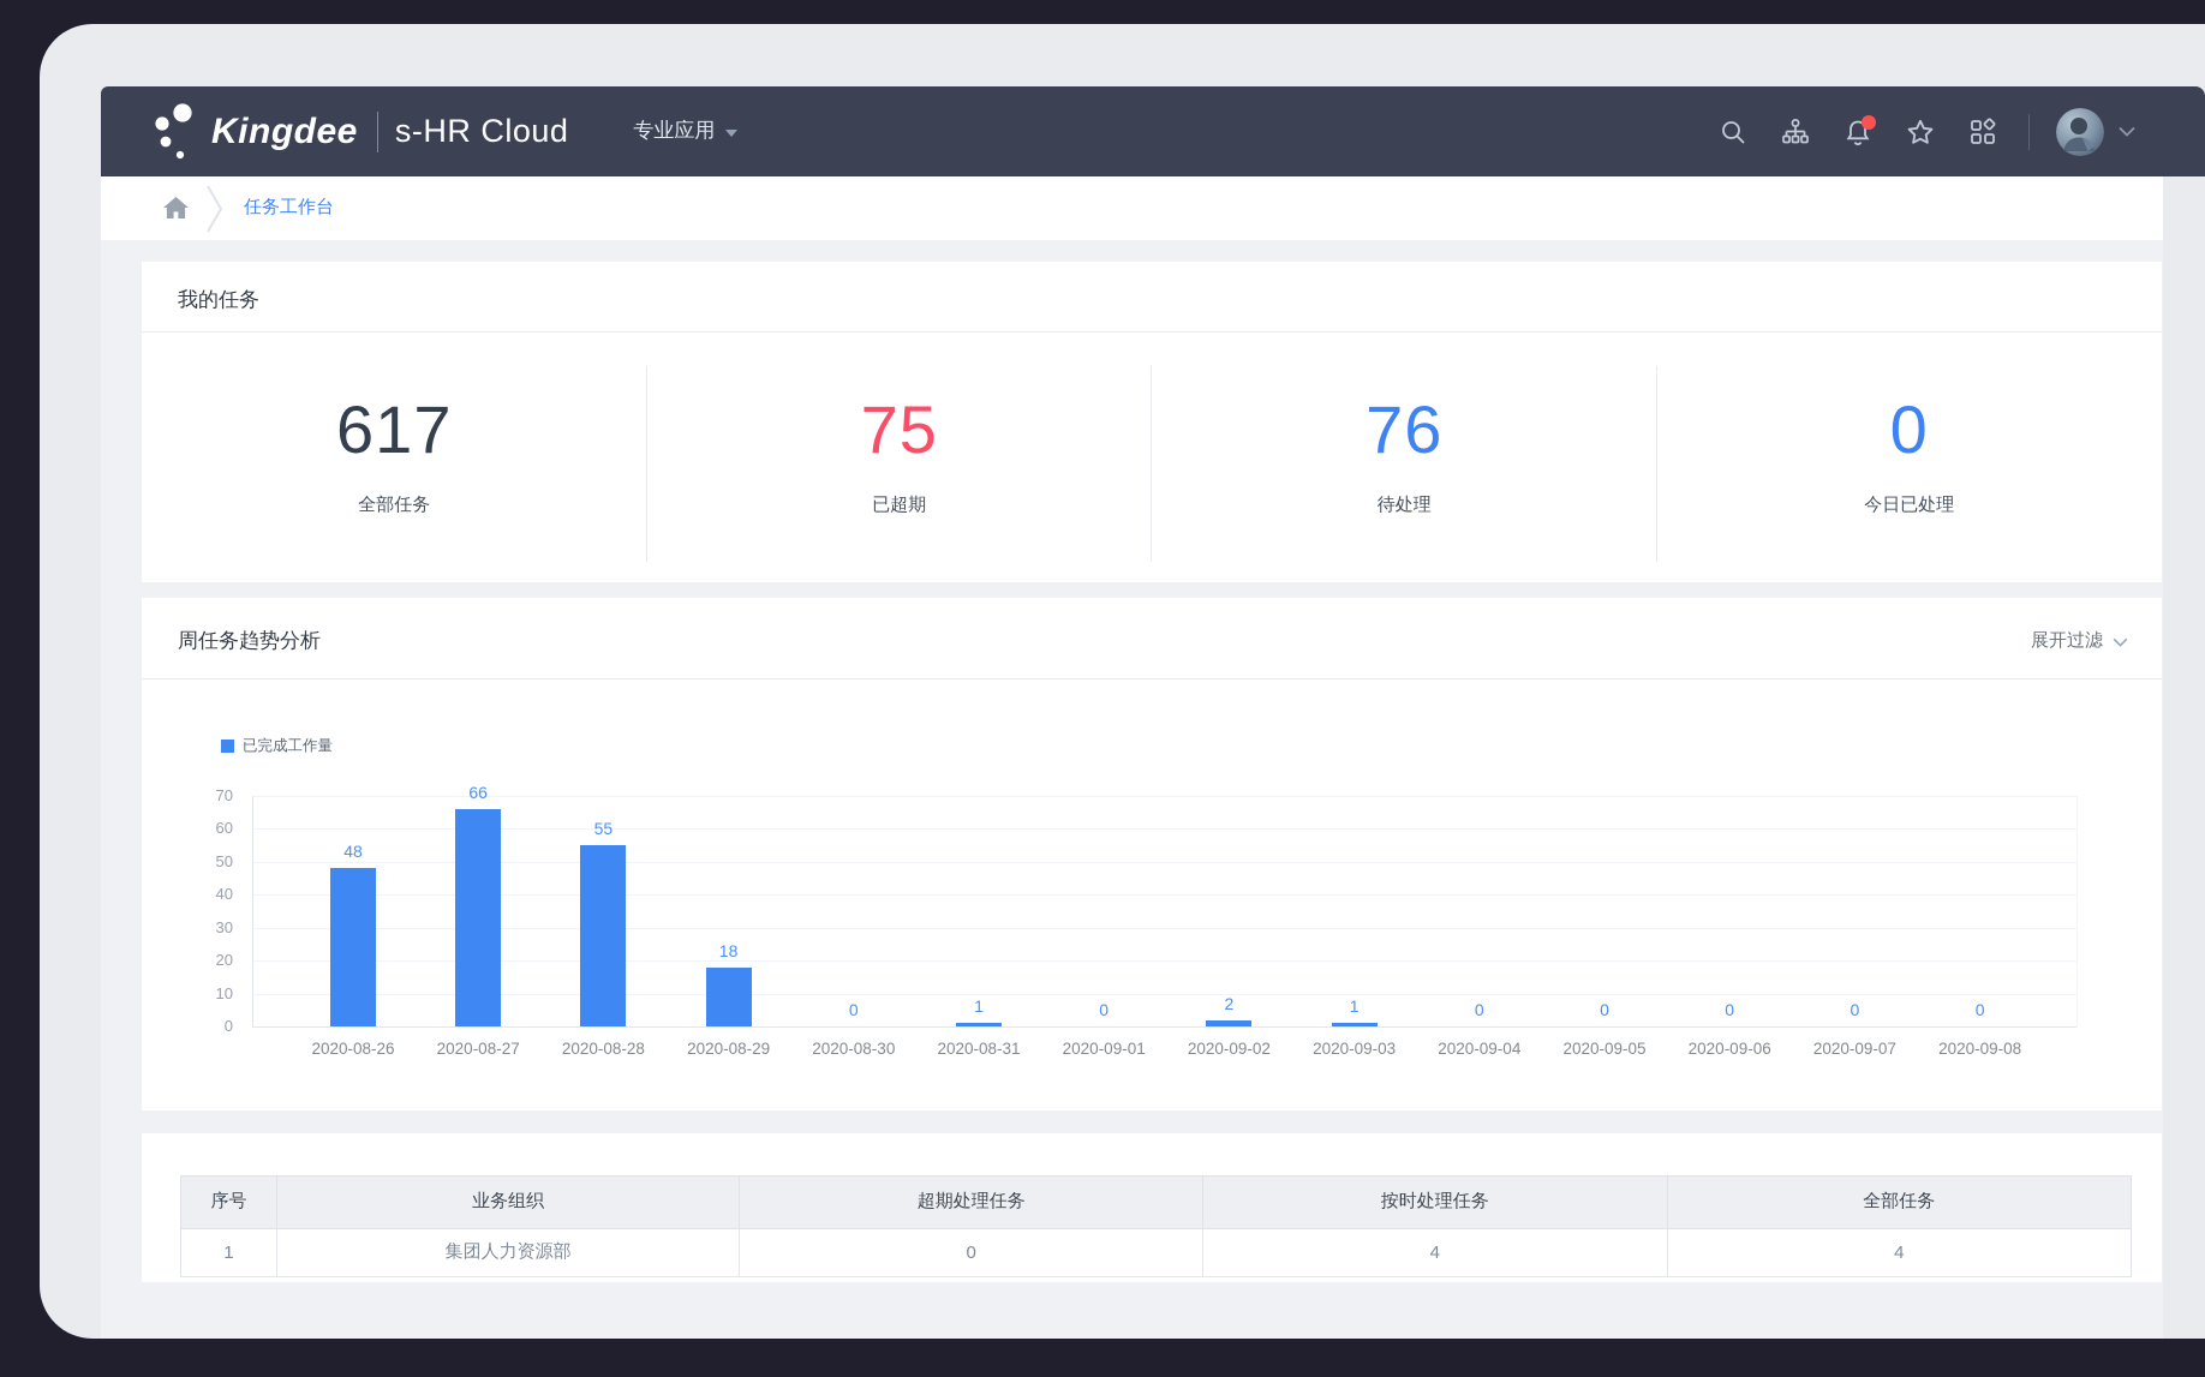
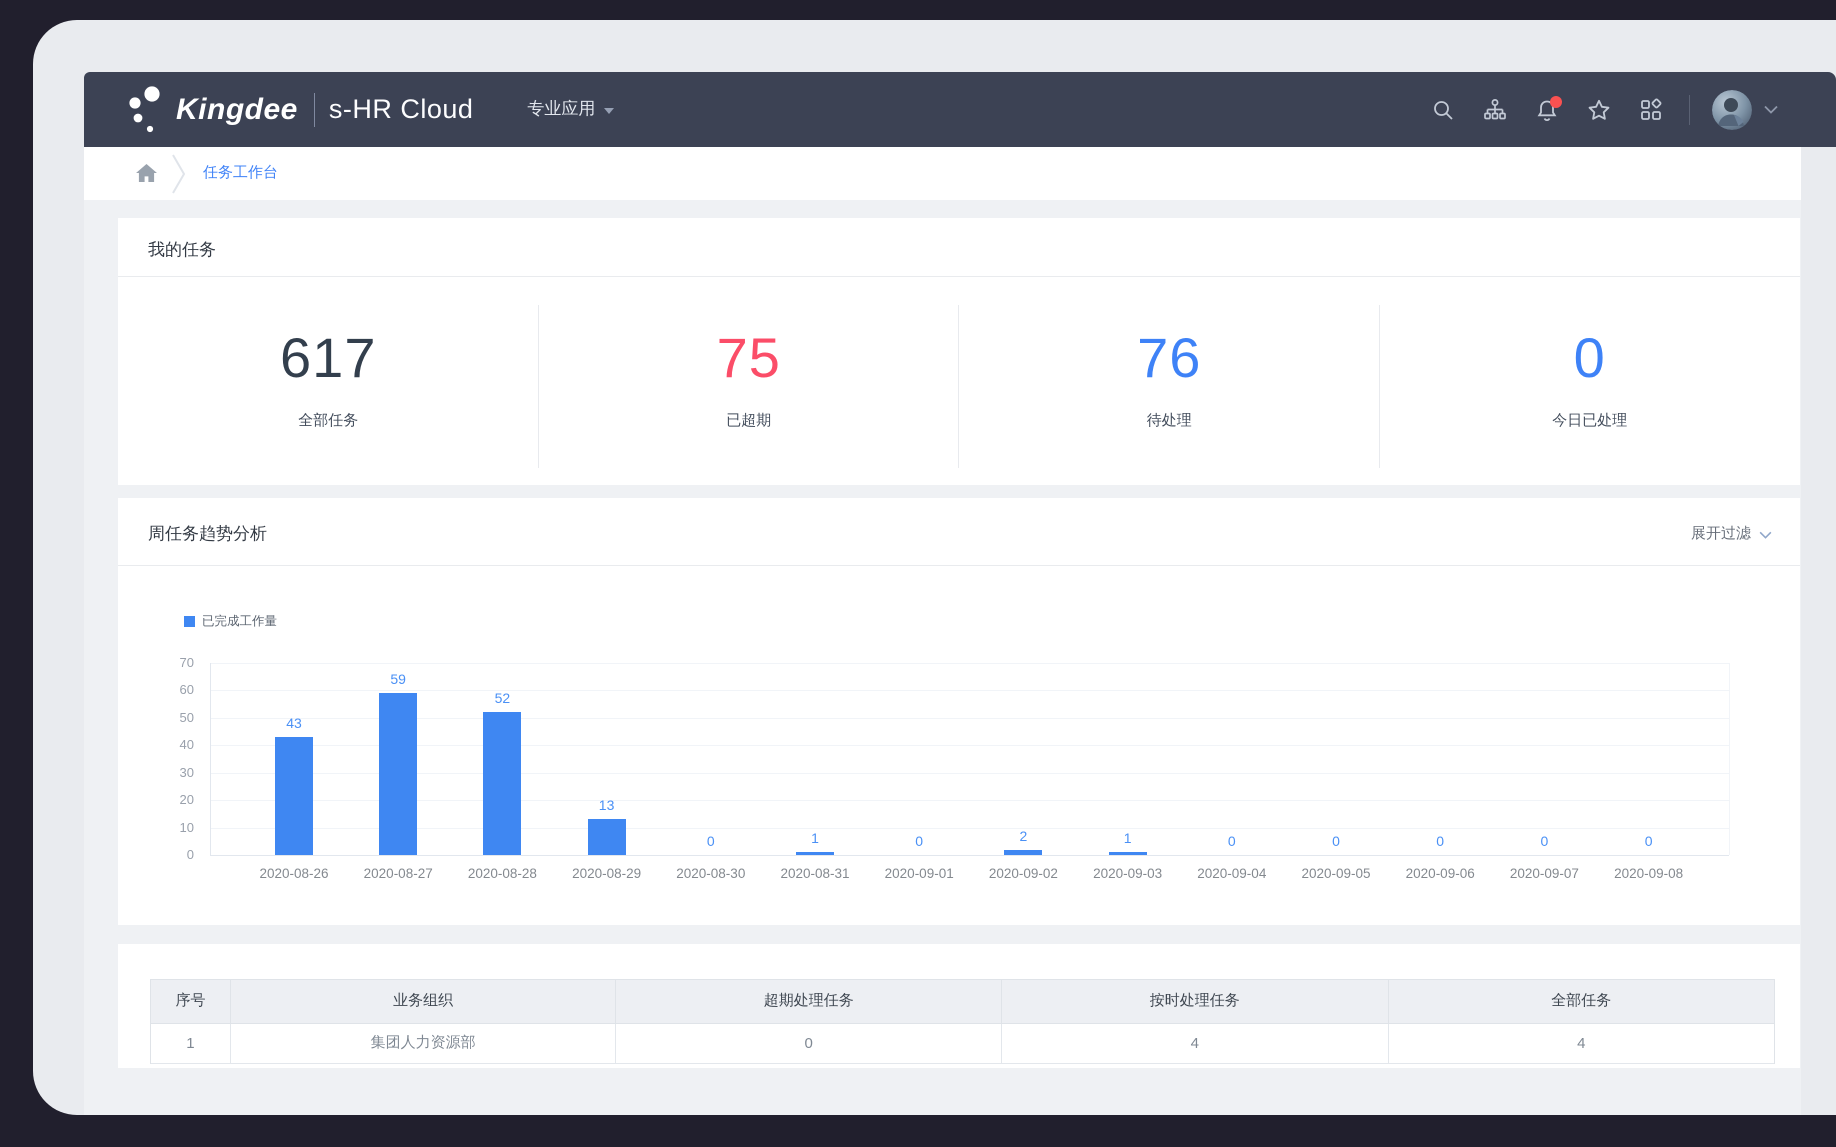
2020-08-26: 48 -> 43
2020-08-27: 66 -> 59
2020-08-28: 55 -> 52
2020-08-29: 18 -> 13
